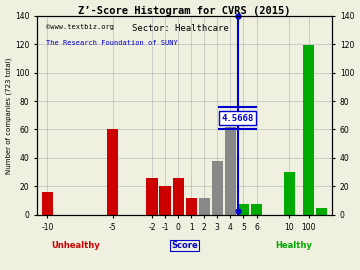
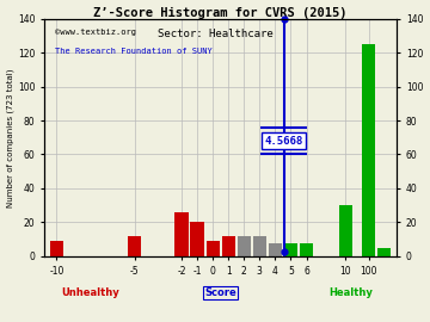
-10: 16 -> 9
-5: 60 -> 12
0: 26 -> 9
3: 38 -> 12
4: 62 -> 8
100: 119 -> 125
